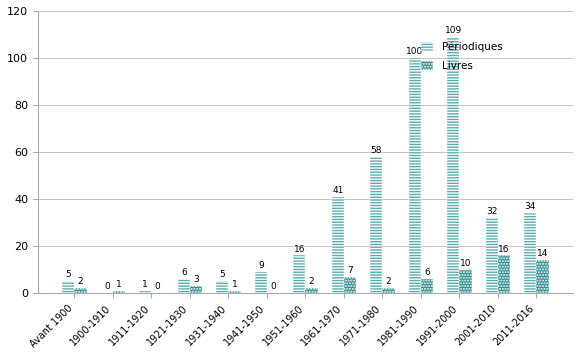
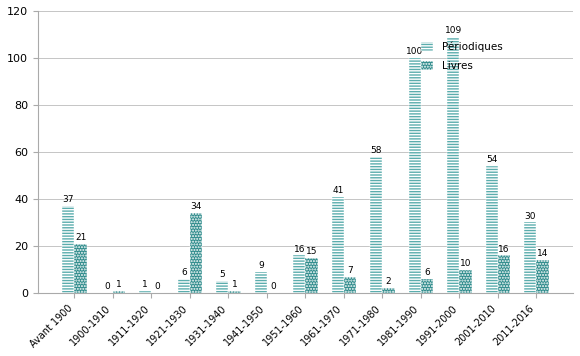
Périodiques/Avant 1900: 5 -> 37
Livres/Avant 1900: 2 -> 21
Livres/1921-1930: 3 -> 34
Livres/1951-1960: 2 -> 15
Périodiques/2001-2010: 32 -> 54
Périodiques/2011-2016: 34 -> 30
